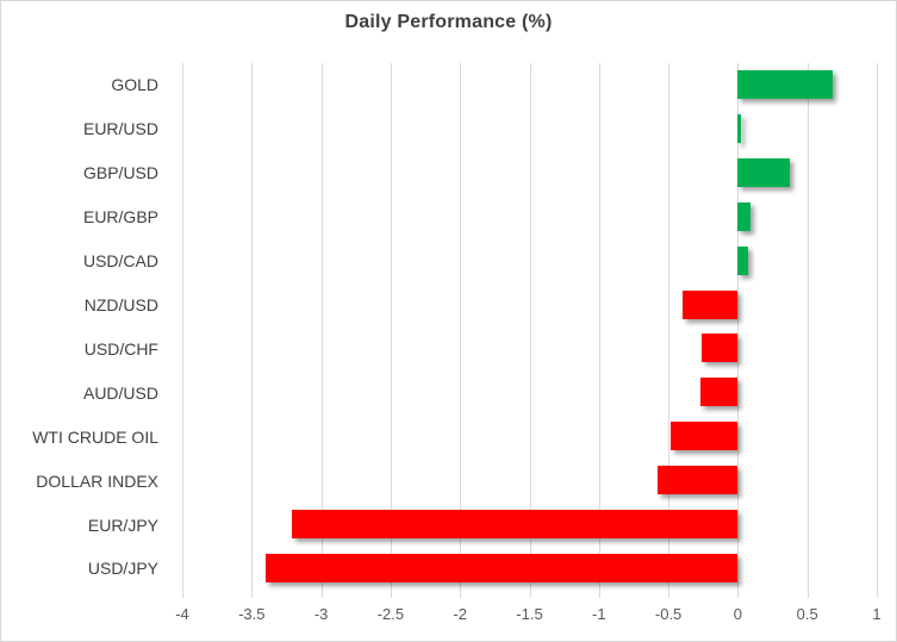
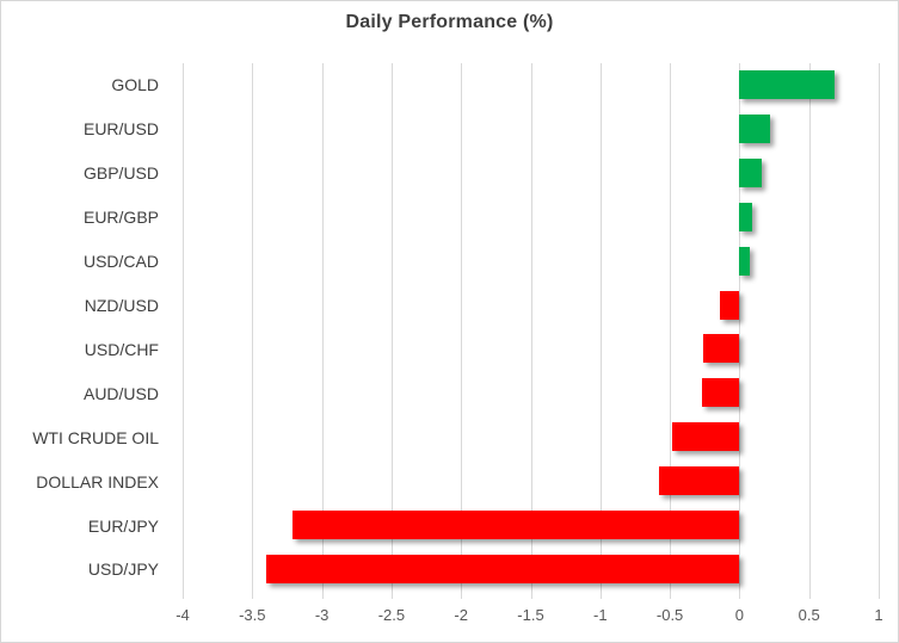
EUR/USD: 0.02 -> 0.22
GBP/USD: 0.37 -> 0.16
NZD/USD: -0.40 -> -0.14
